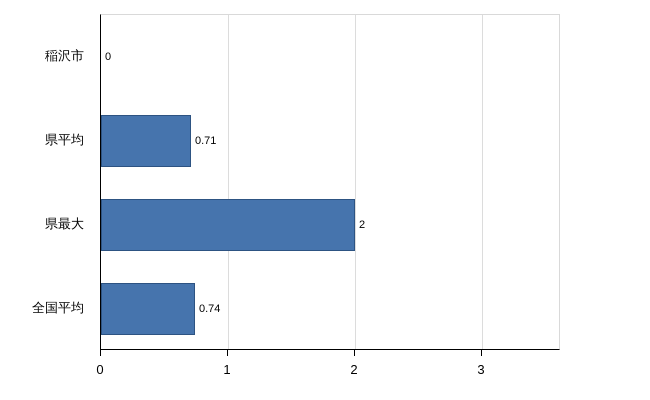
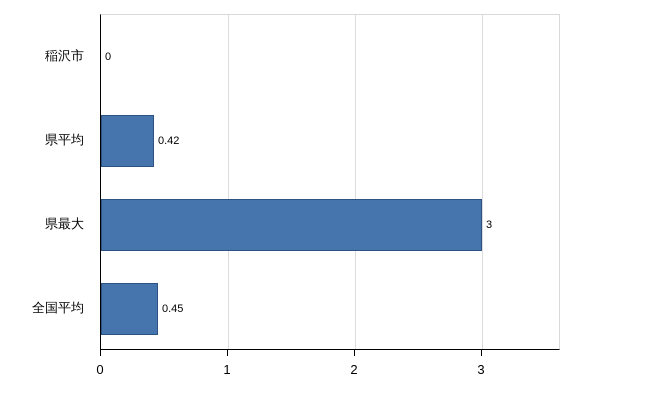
県平均: 0.71 -> 0.42
県最大: 2 -> 3
全国平均: 0.74 -> 0.45
